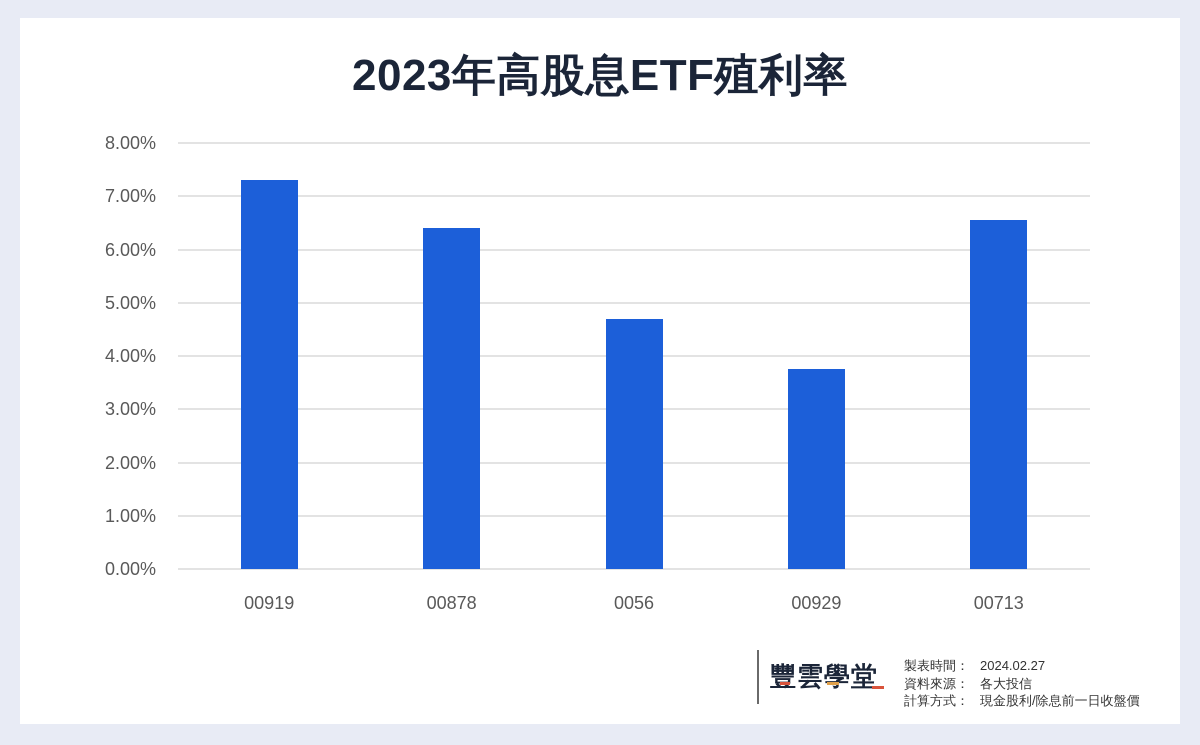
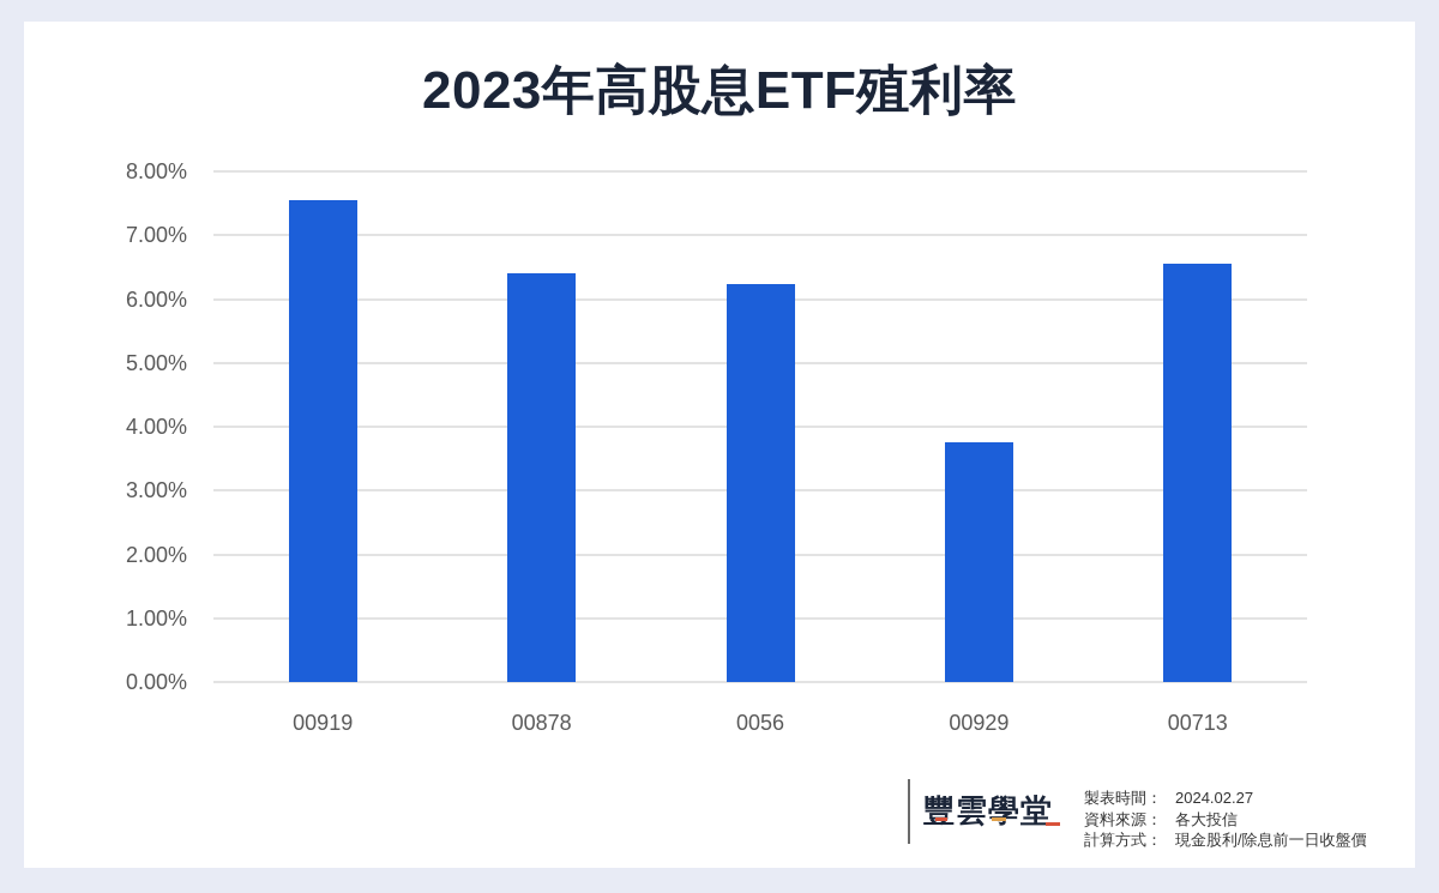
00919: 7.3% -> 7.5%
0056: 4.7% -> 6.2%
